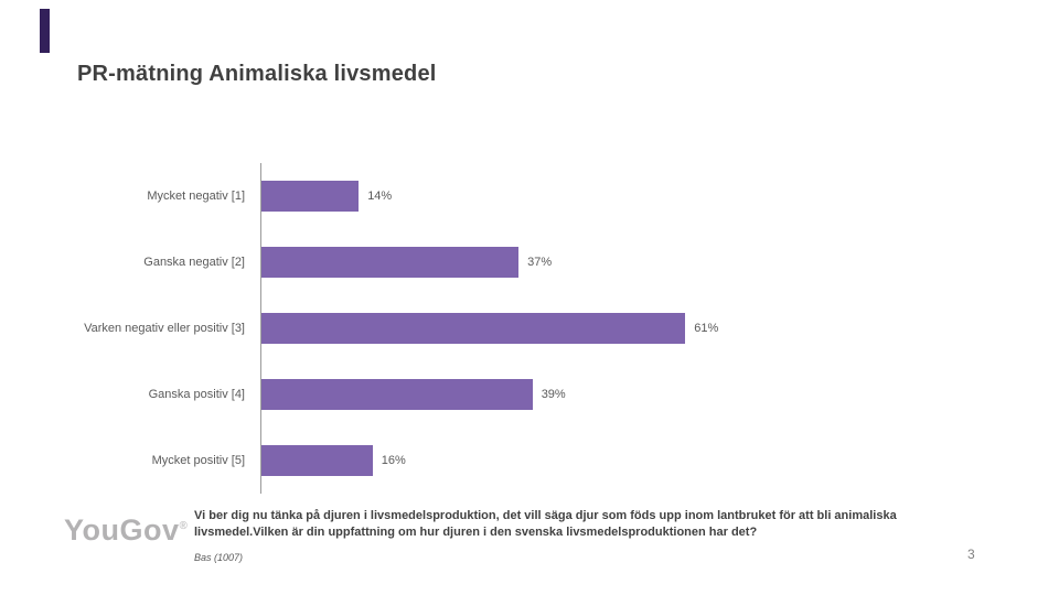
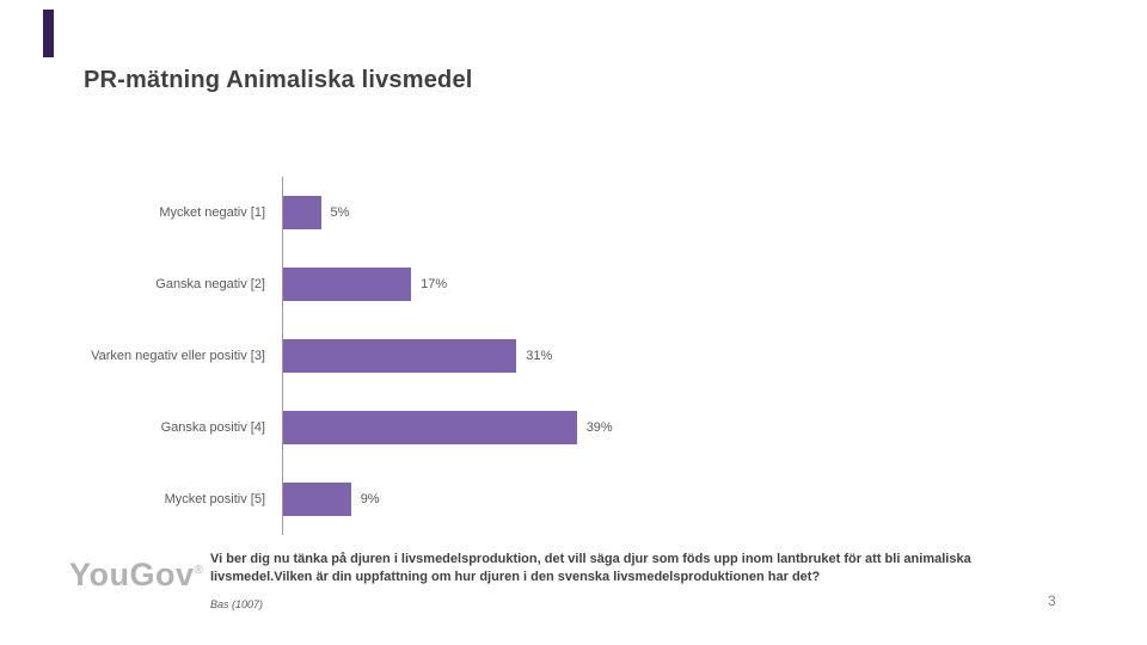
Mycket negativ [1]: 14% -> 5%
Ganska negativ [2]: 37% -> 17%
Varken negativ eller positiv [3]: 61% -> 31%
Mycket positiv [5]: 16% -> 9%
